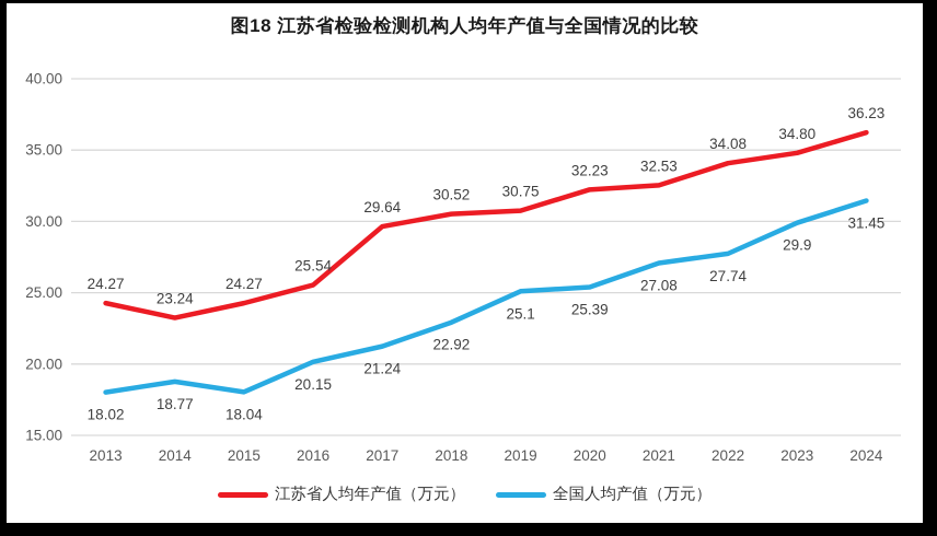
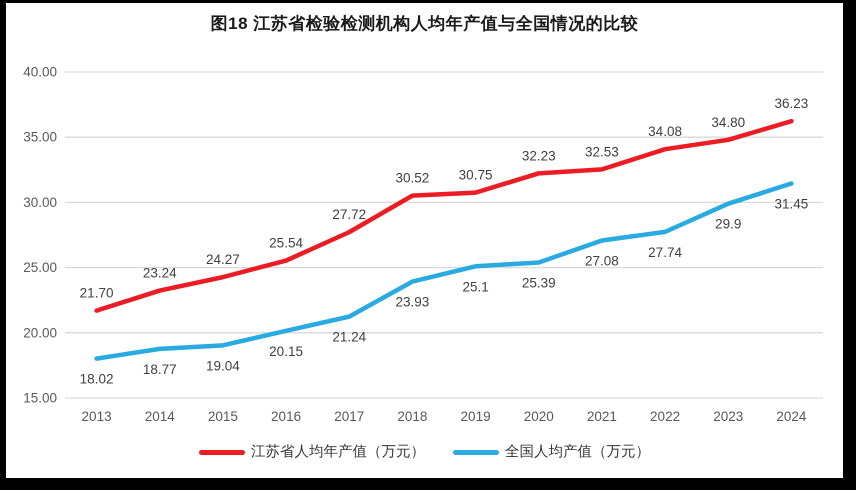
江苏省人均年产值（万元）/2013: 24.27 -> 21.70
全国人均产值（万元）/2015: 18.04 -> 19.04
江苏省人均年产值（万元）/2017: 29.64 -> 27.72
全国人均产值（万元）/2018: 22.92 -> 23.93
